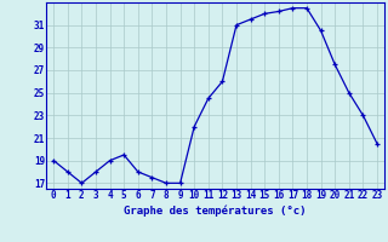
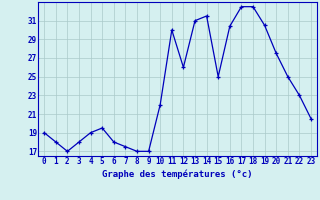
11: 24.5 -> 30.0
15: 32.0 -> 25.0
16: 32.2 -> 30.4
